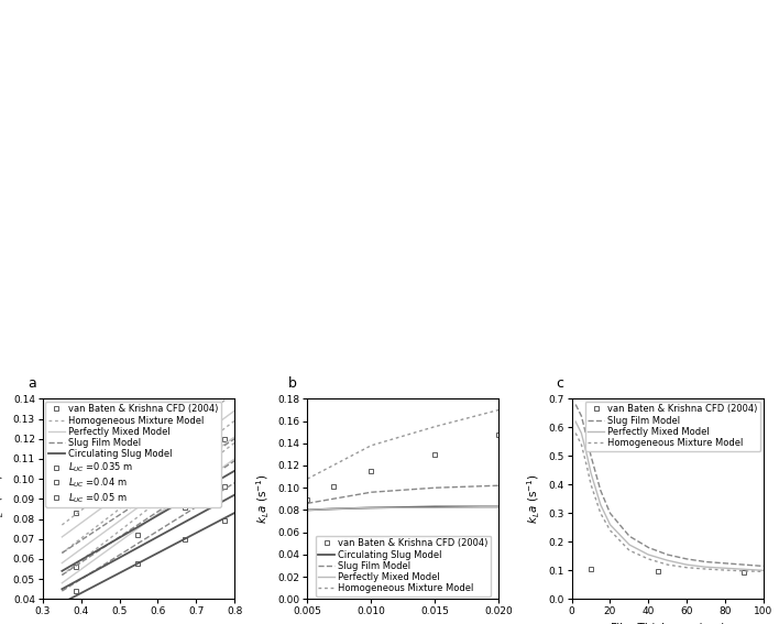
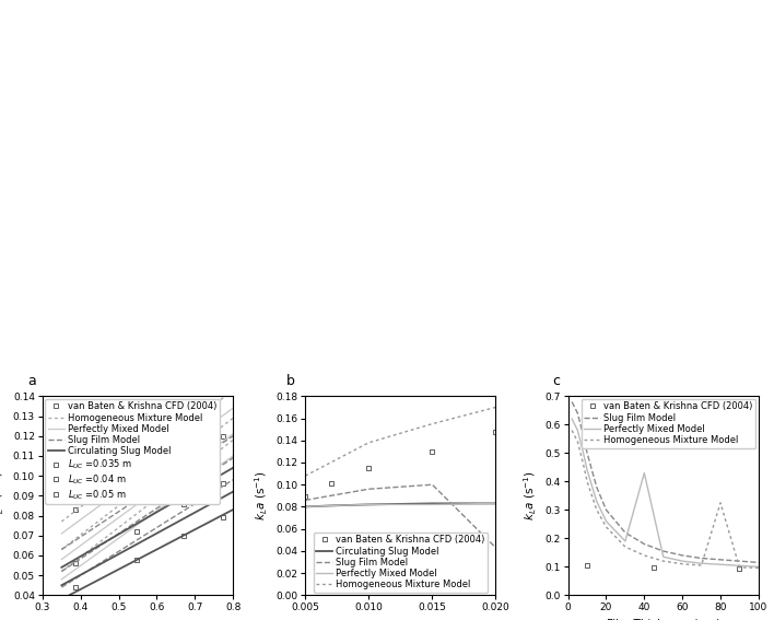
Slug Film Model/0.020: 0.102 -> 0.043
Perfectly Mixed Model/40: 0.155 -> 0.430
Homogeneous Mixture Model/80: 0.101 -> 0.325
